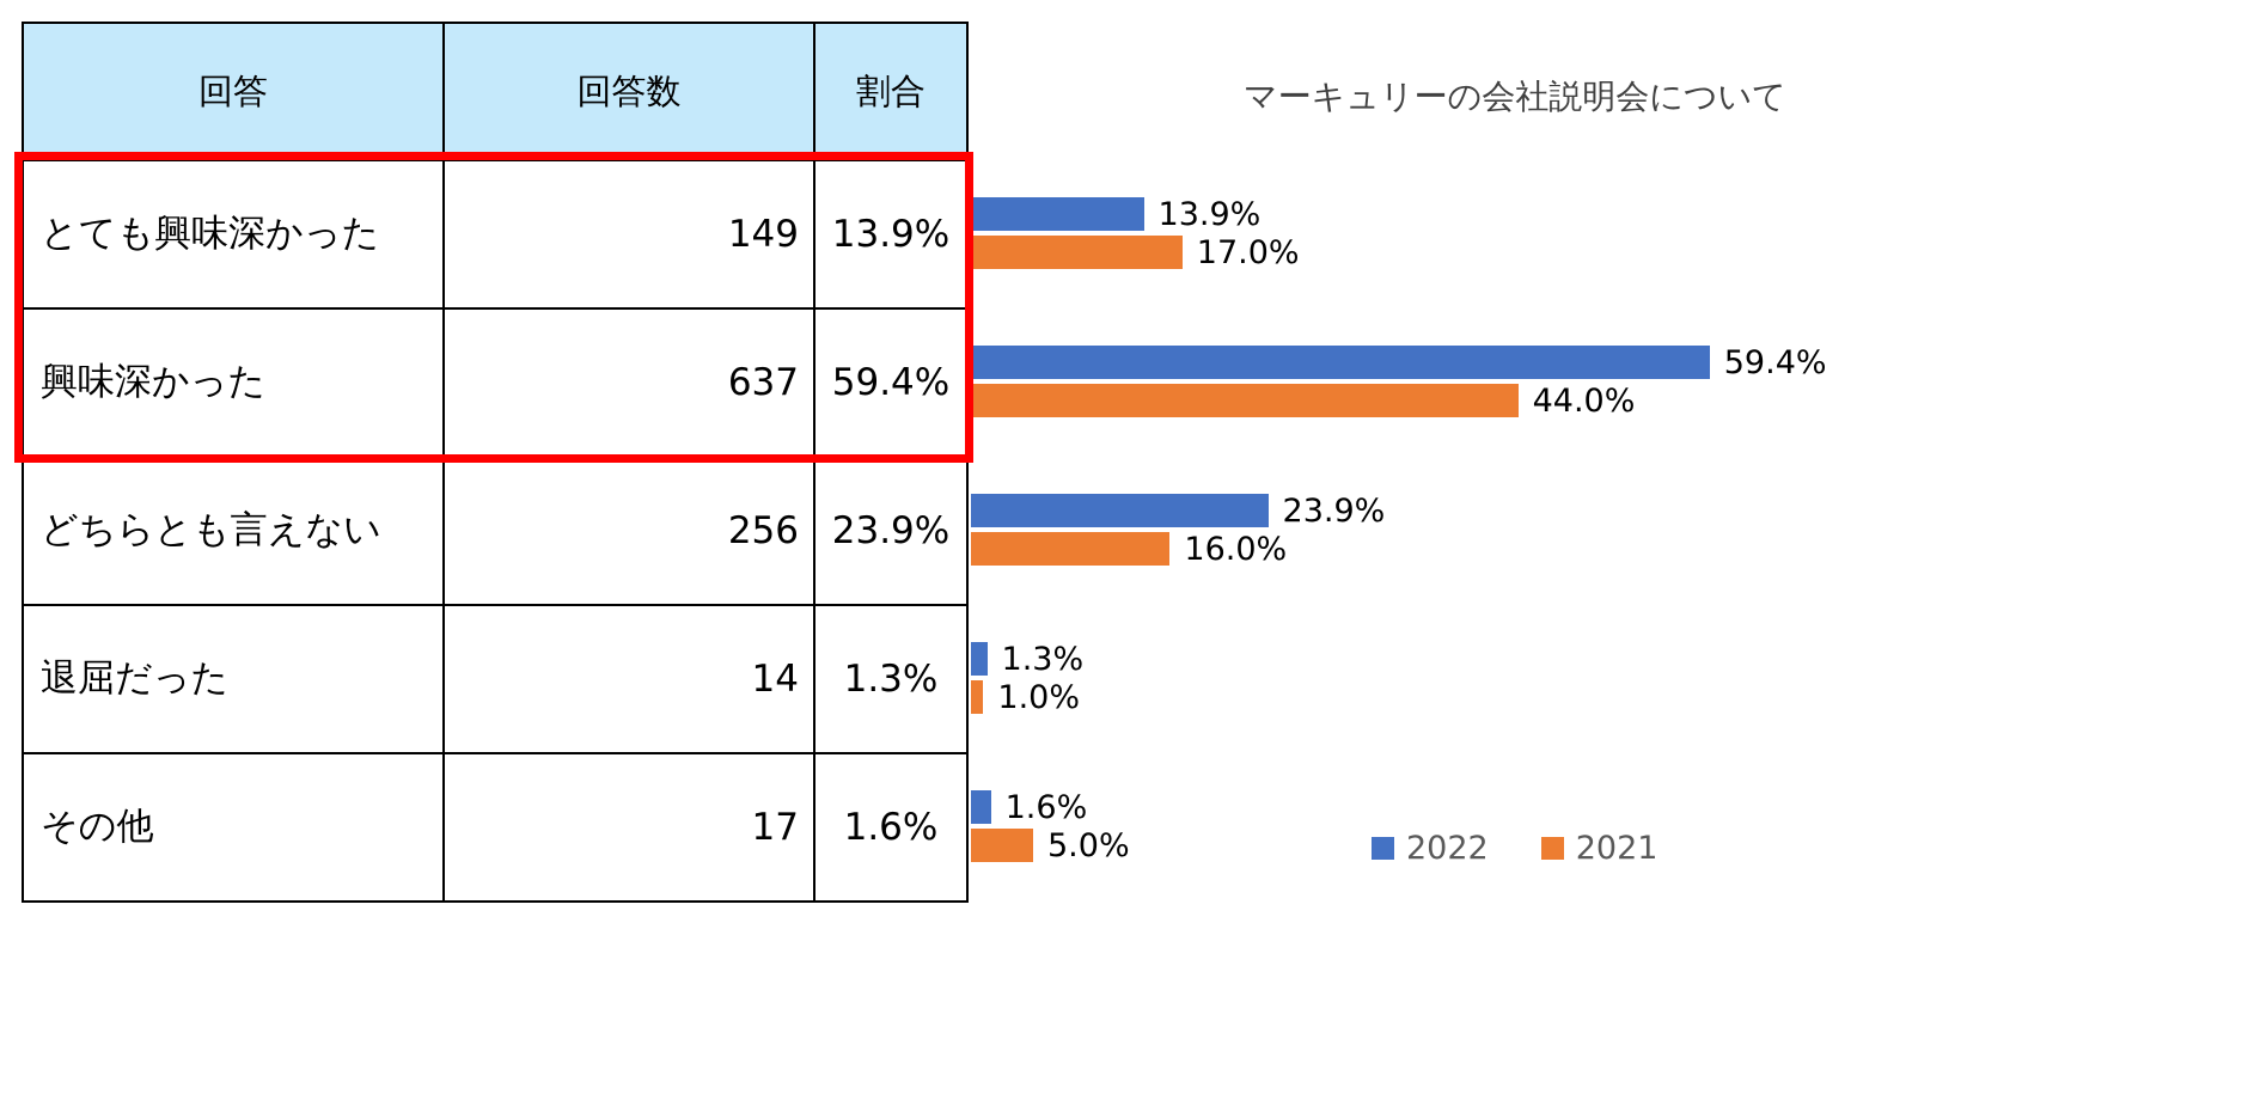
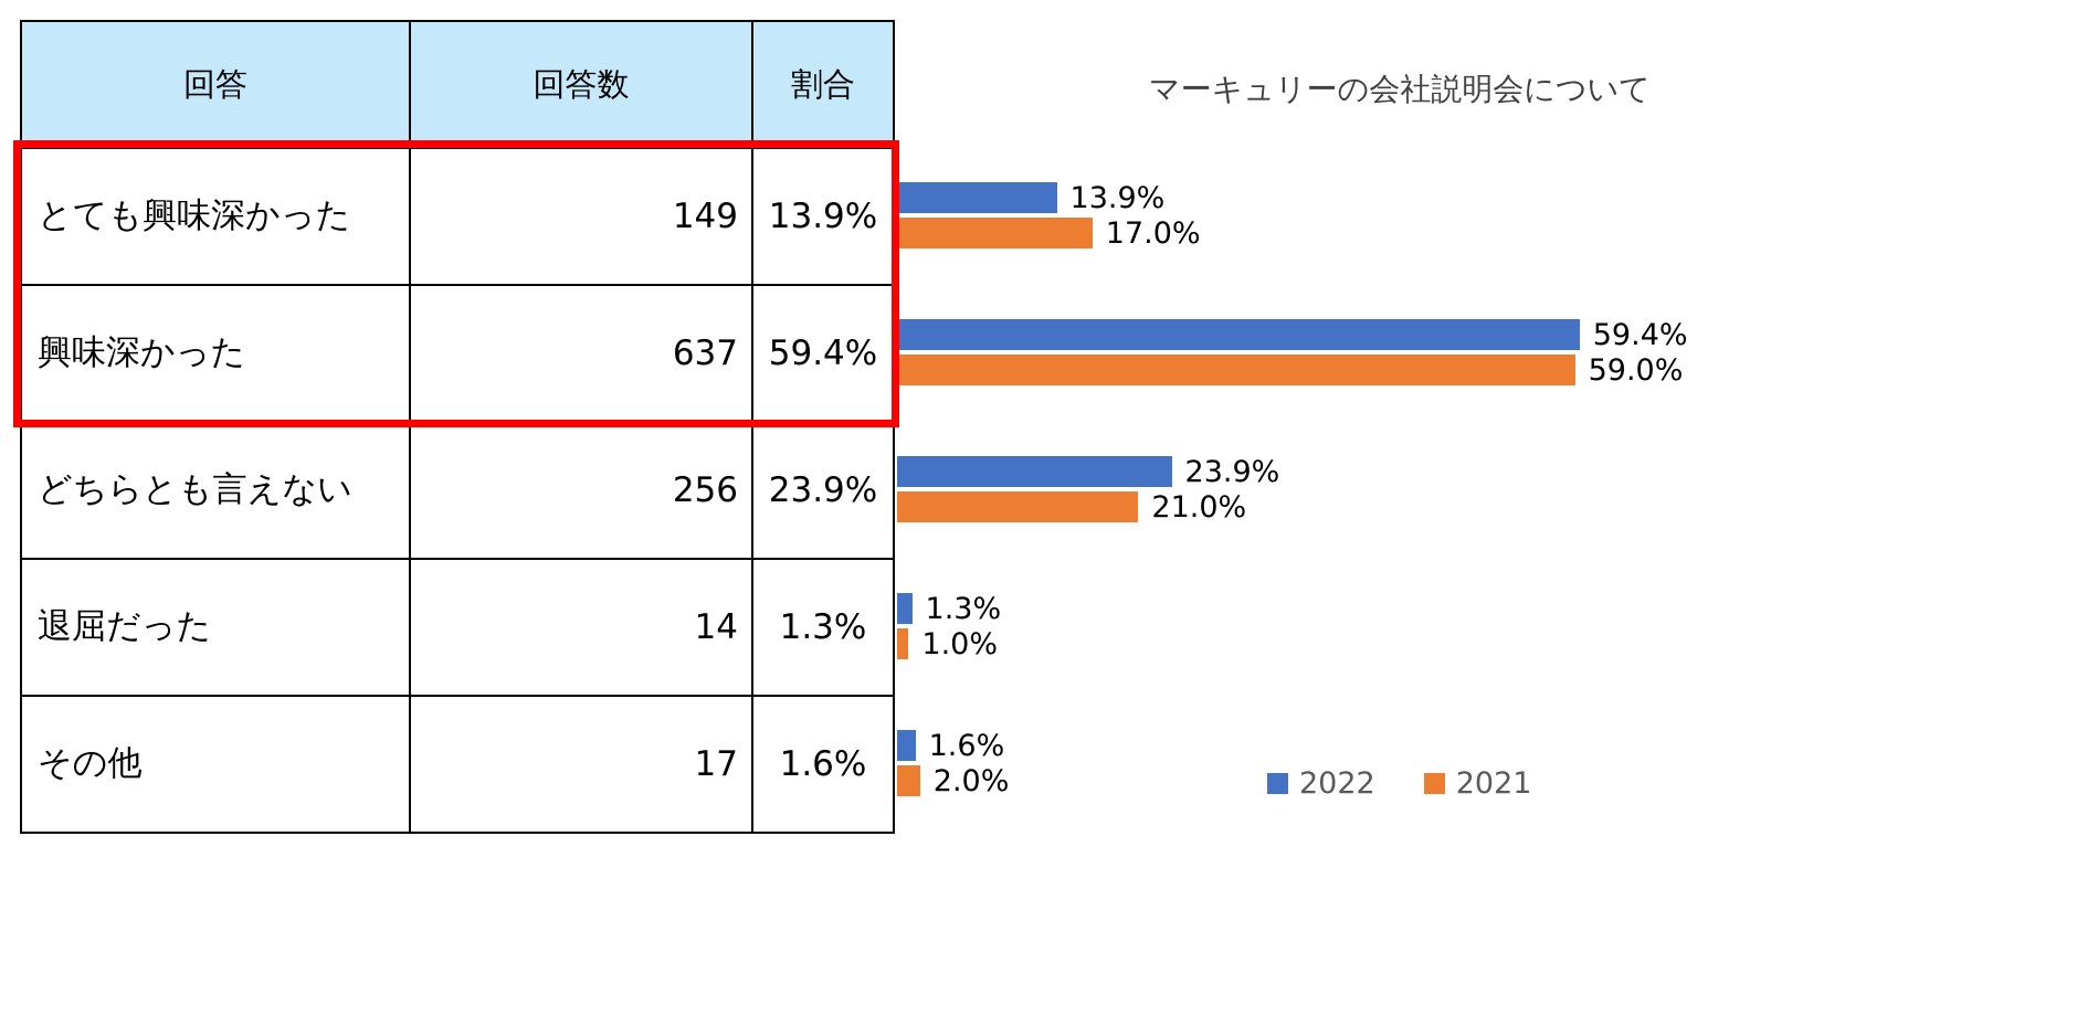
2021/興味深かった: 44.0% -> 59.0%
2021/どちらとも言えない: 16.0% -> 21.0%
2021/その他: 5.0% -> 2.0%
